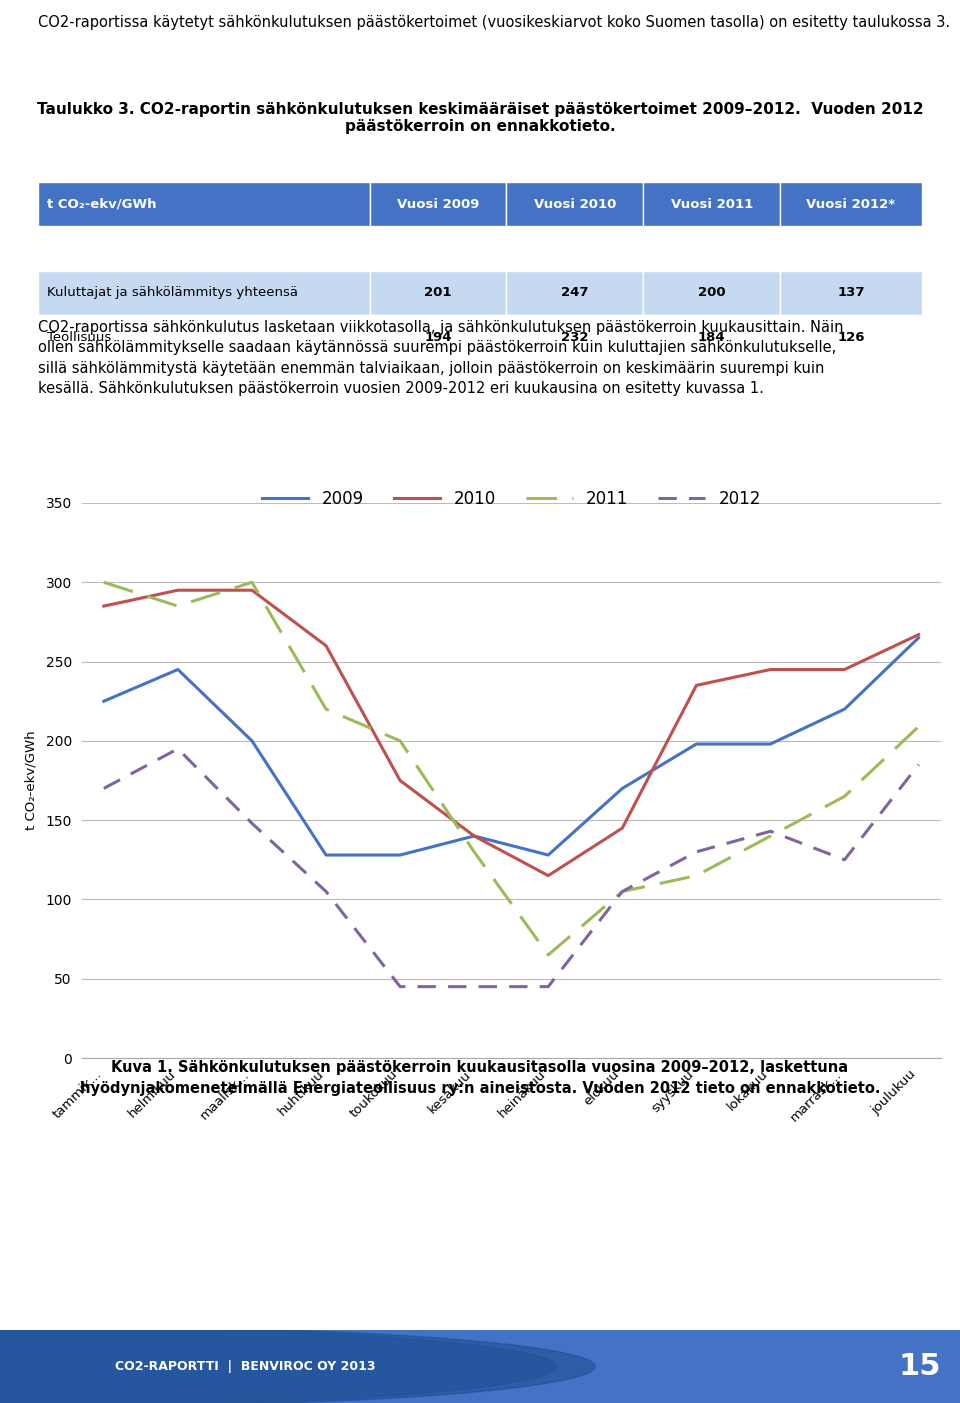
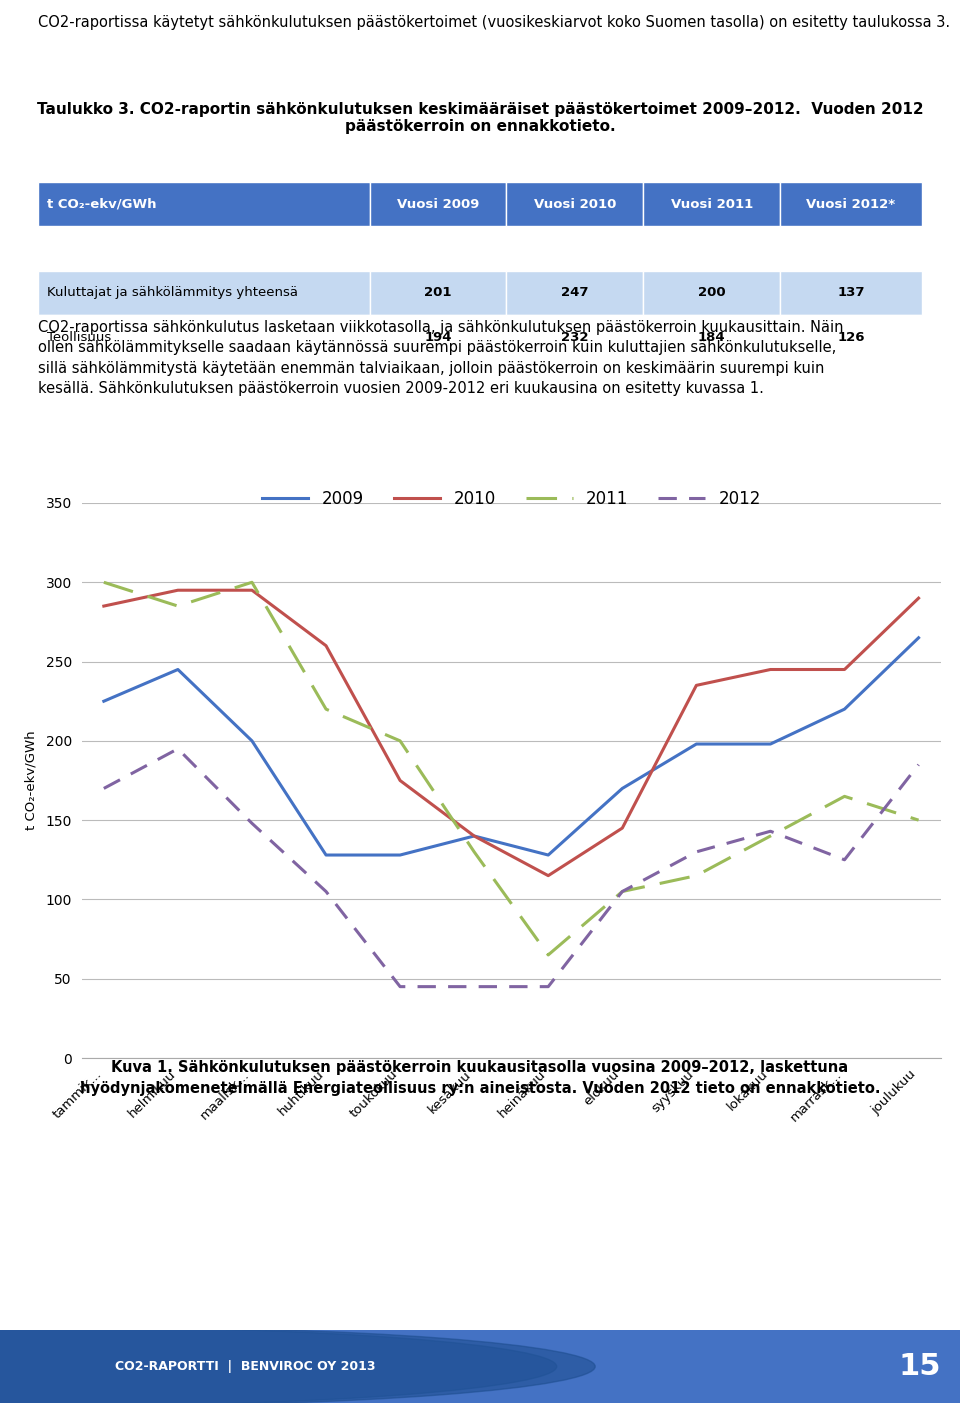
2010/joulukuu: 267 -> 290
2011/joulukuu: 209 -> 150
